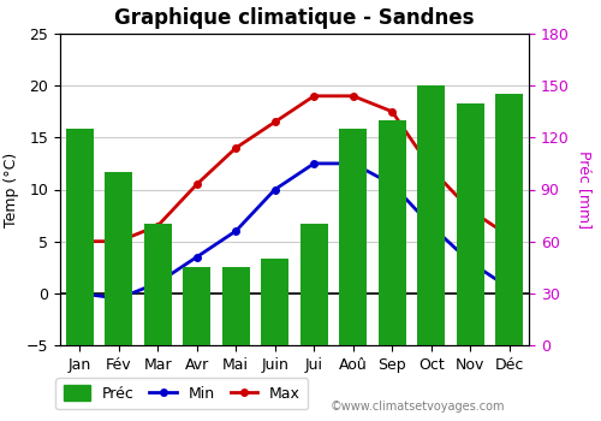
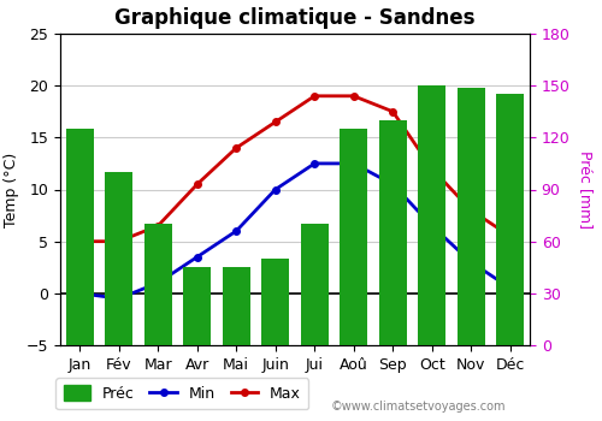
Préc/Nov: 140 -> 149
